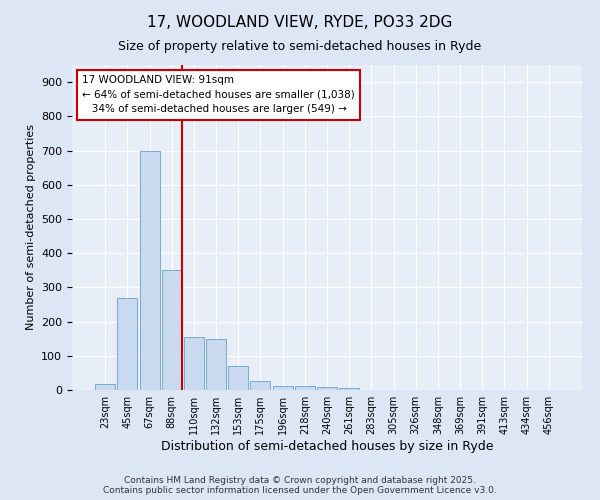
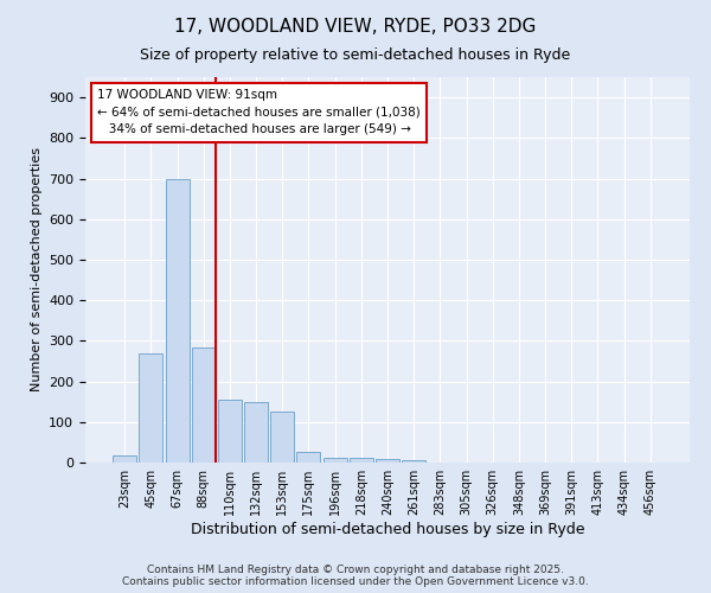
88sqm: 350 -> 285
153sqm: 70 -> 125
